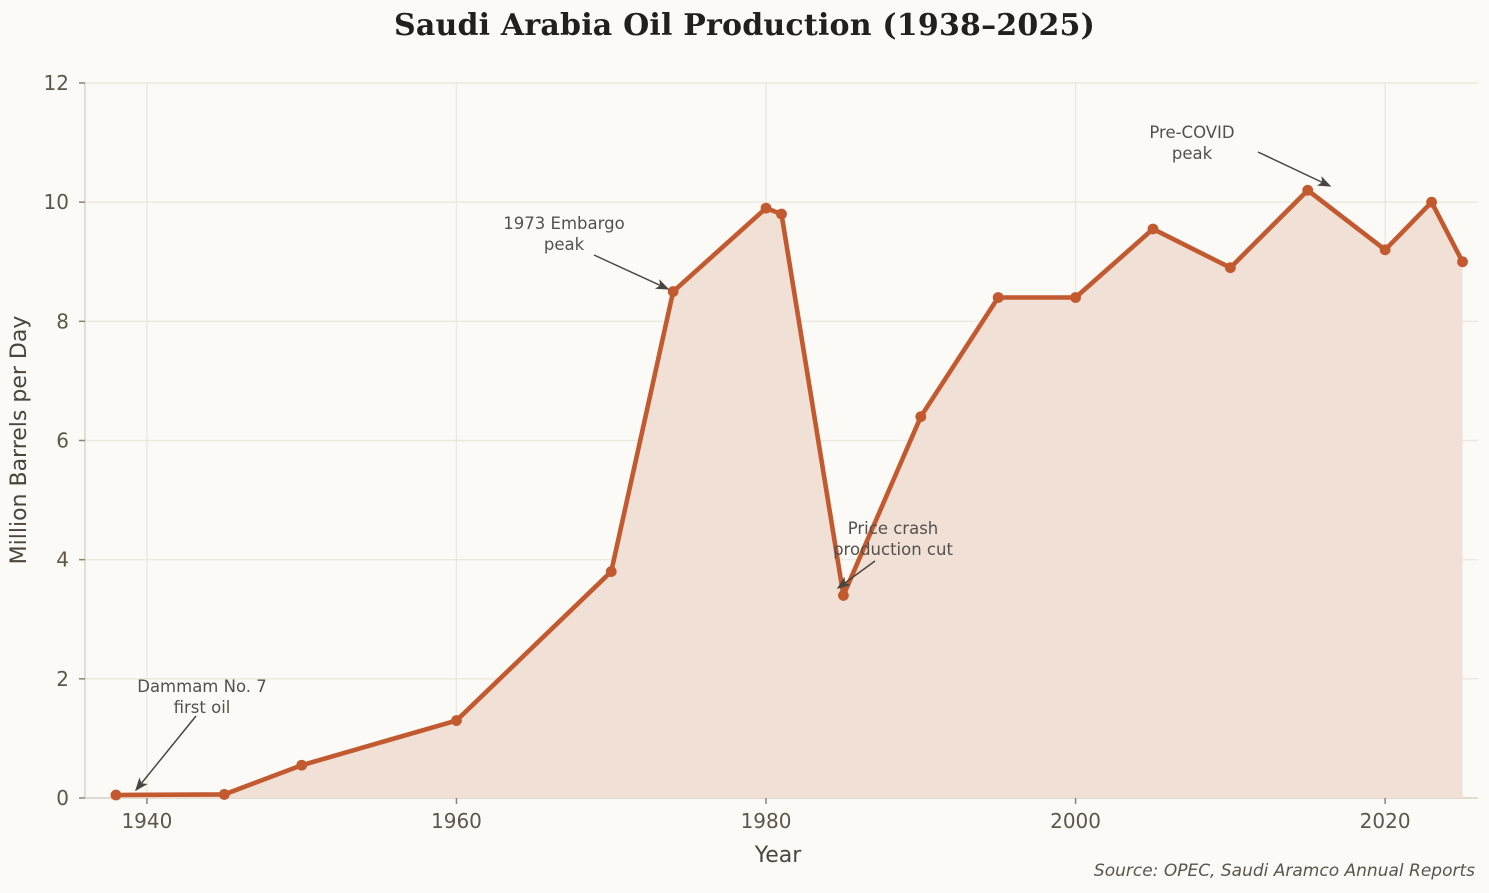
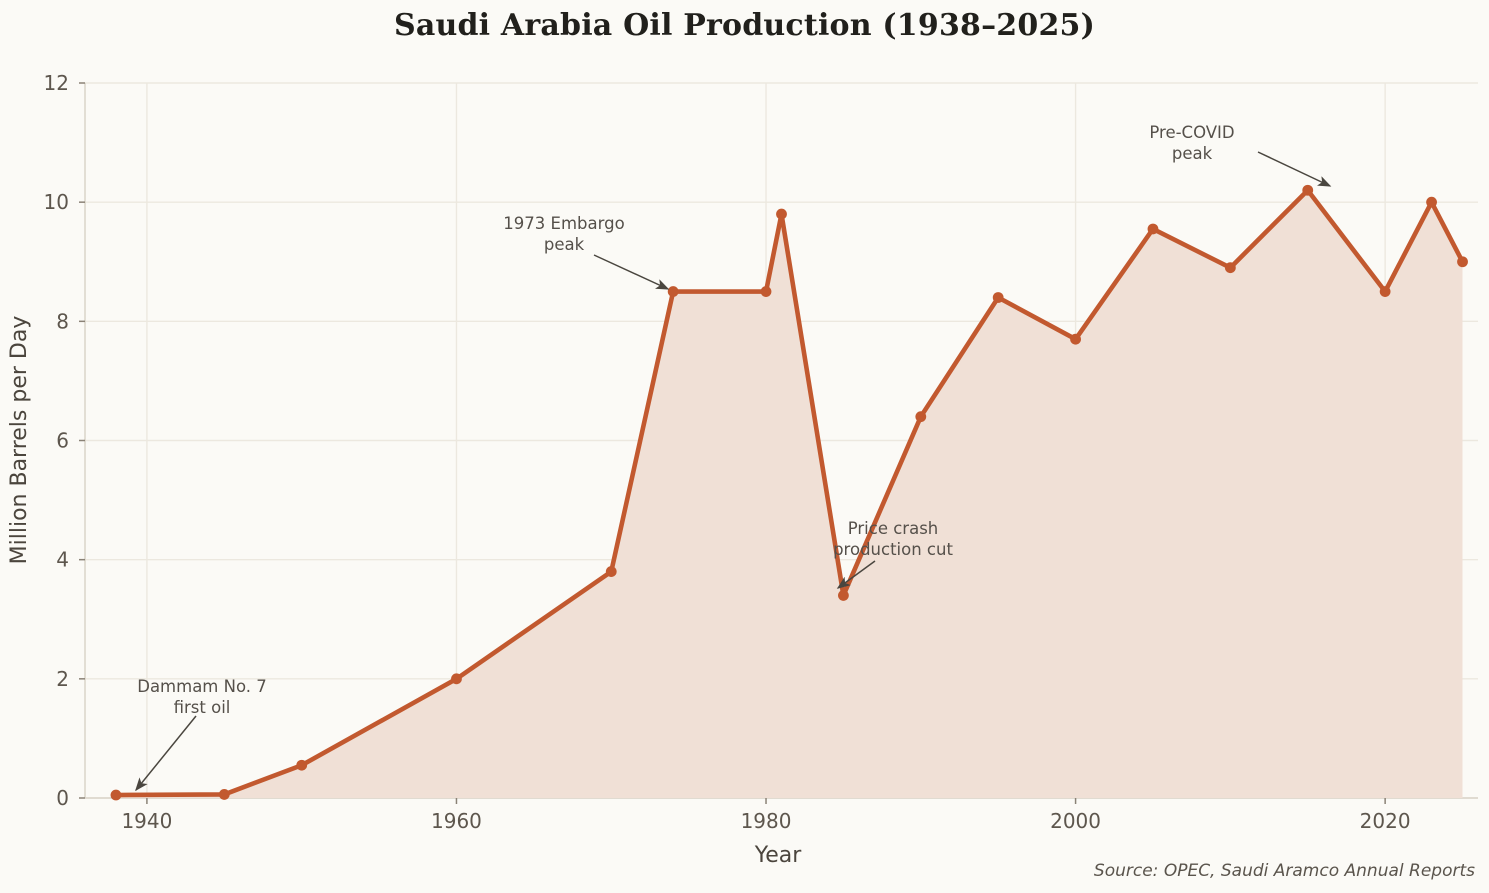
1960: 1.3 -> 2.0
1980: 9.9 -> 8.5
2000: 8.4 -> 7.7
2020: 9.2 -> 8.5
